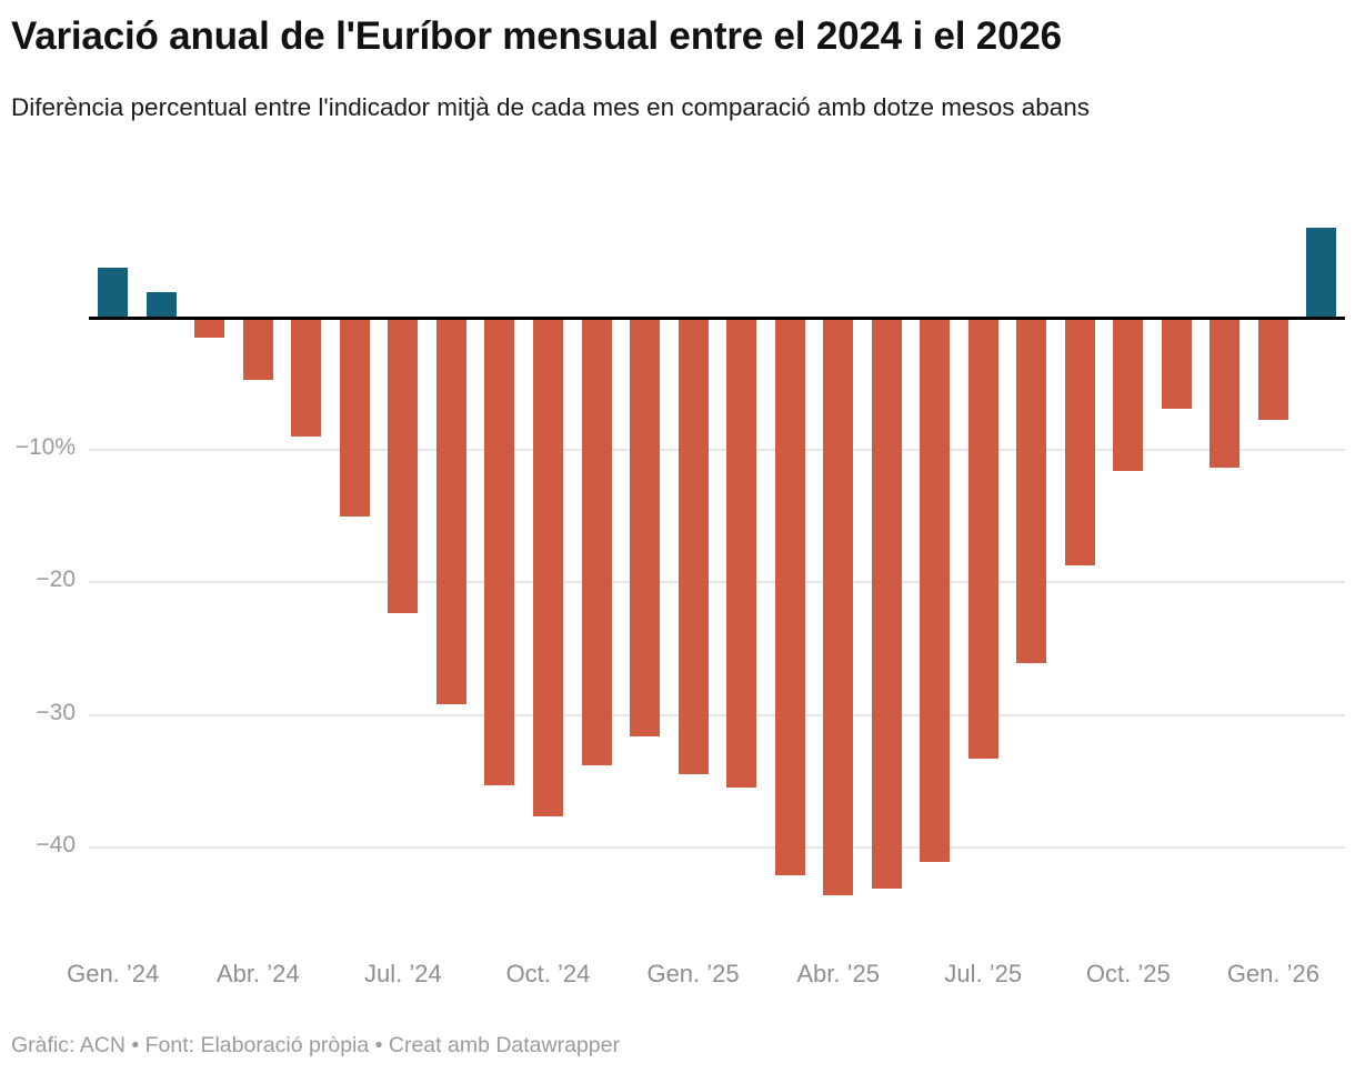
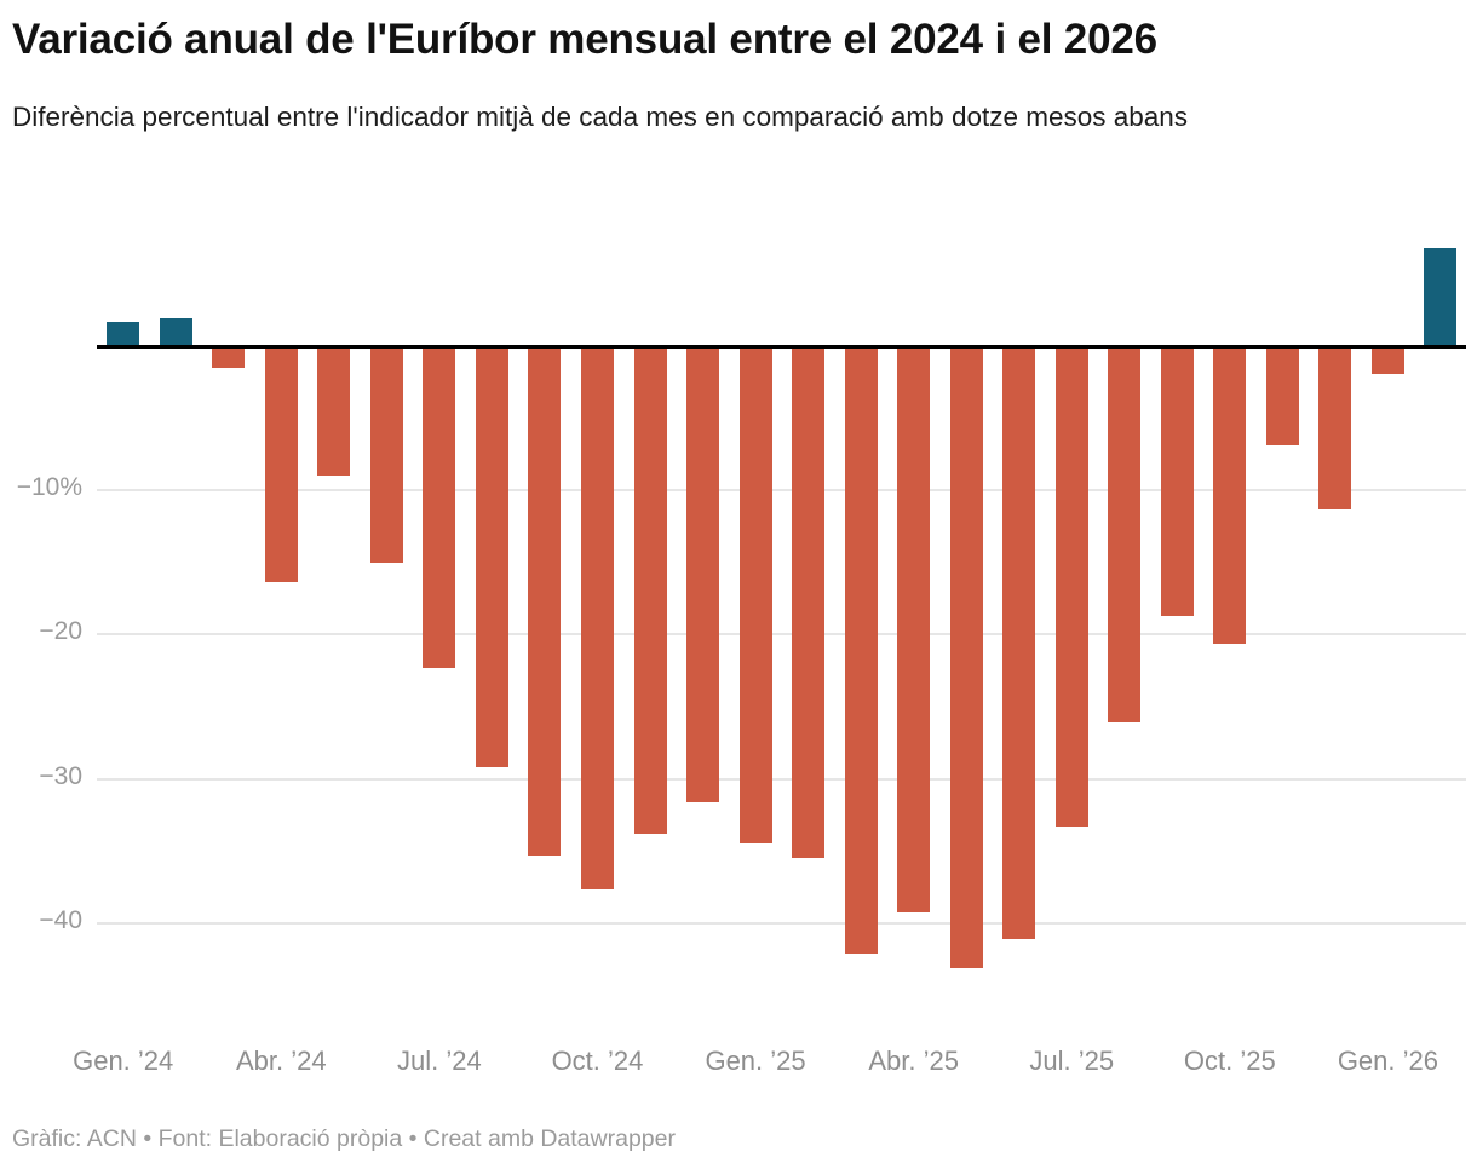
Gen. ’24: 3.8% -> 1.7%
Abr. ’24: -4.7% -> -16.4%
Abr. ’25: -43.6% -> -39.3%
Oct. ’25: -11.6% -> -20.6%
Gen. ’26: -7.7% -> -1.9%
